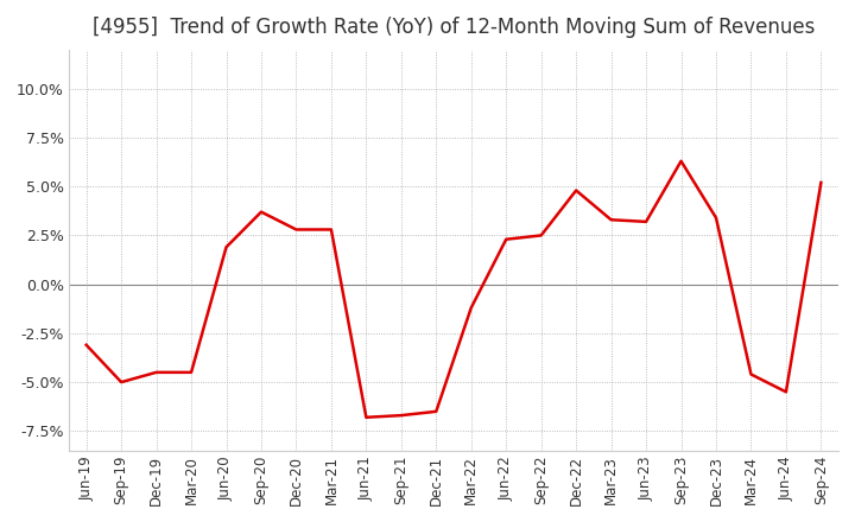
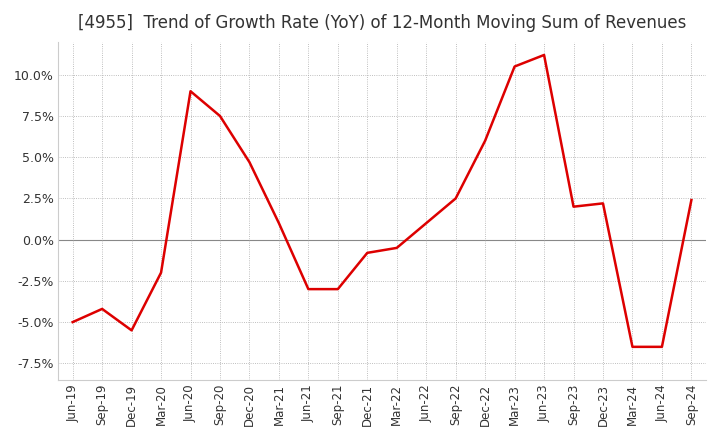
Jun-19: -3.1% -> -5.0%
Sep-19: -5.0% -> -4.2%
Dec-19: -4.5% -> -5.5%
Mar-20: -4.5% -> -2.0%
Jun-20: 1.9% -> 9.0%
Sep-20: 3.7% -> 7.5%
Dec-20: 2.8% -> 4.7%
Mar-21: 2.8% -> 1.0%
Jun-21: -6.8% -> -3.0%
Sep-21: -6.7% -> -3.0%
Dec-21: -6.5% -> -0.8%
Mar-22: -1.2% -> -0.5%
Jun-22: 2.3% -> 1.0%
Dec-22: 4.8% -> 6.0%
Mar-23: 3.3% -> 10.5%
Jun-23: 3.2% -> 11.2%
Sep-23: 6.3% -> 2.0%
Dec-23: 3.4% -> 2.2%
Mar-24: -4.6% -> -6.5%
Jun-24: -5.5% -> -6.5%
Sep-24: 5.2% -> 2.4%
